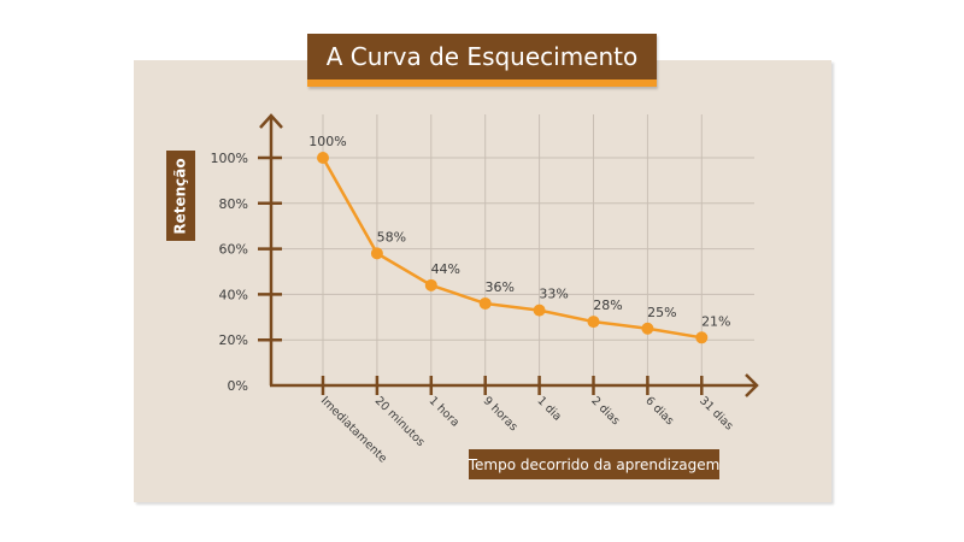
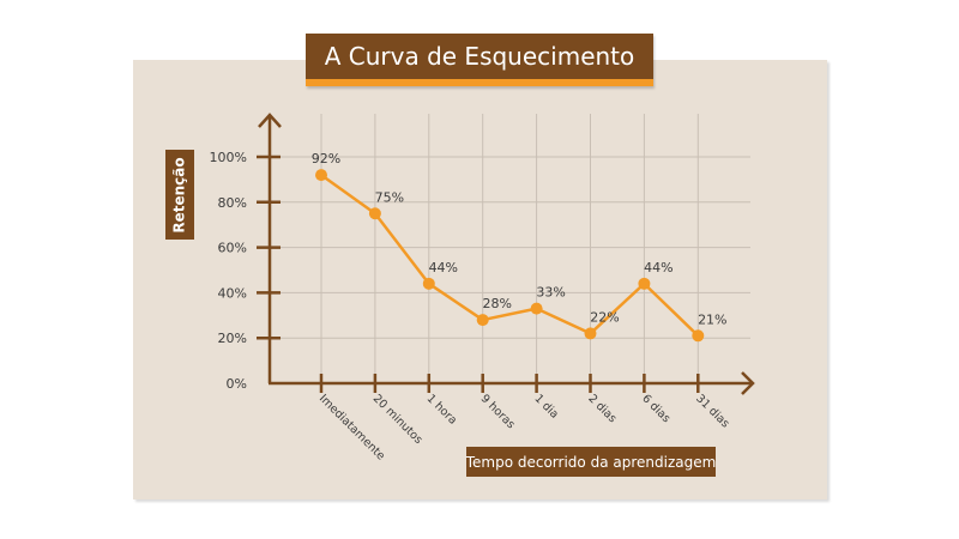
Imediatamente: 100% -> 92%
20 minutos: 58% -> 75%
9 horas: 36% -> 28%
2 dias: 28% -> 22%
6 dias: 25% -> 44%
